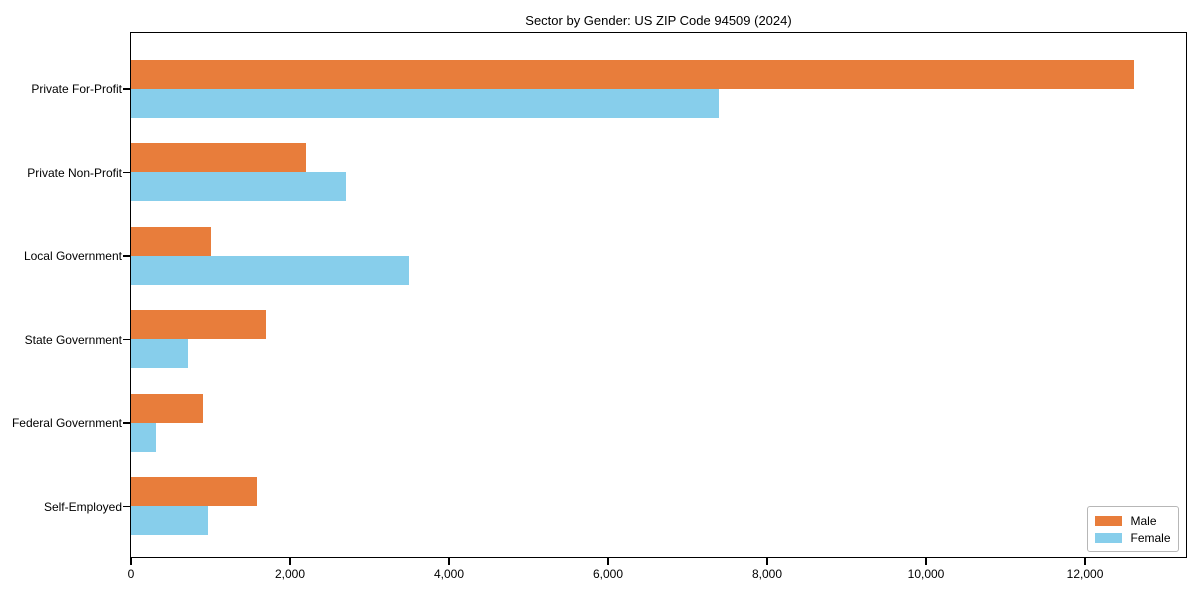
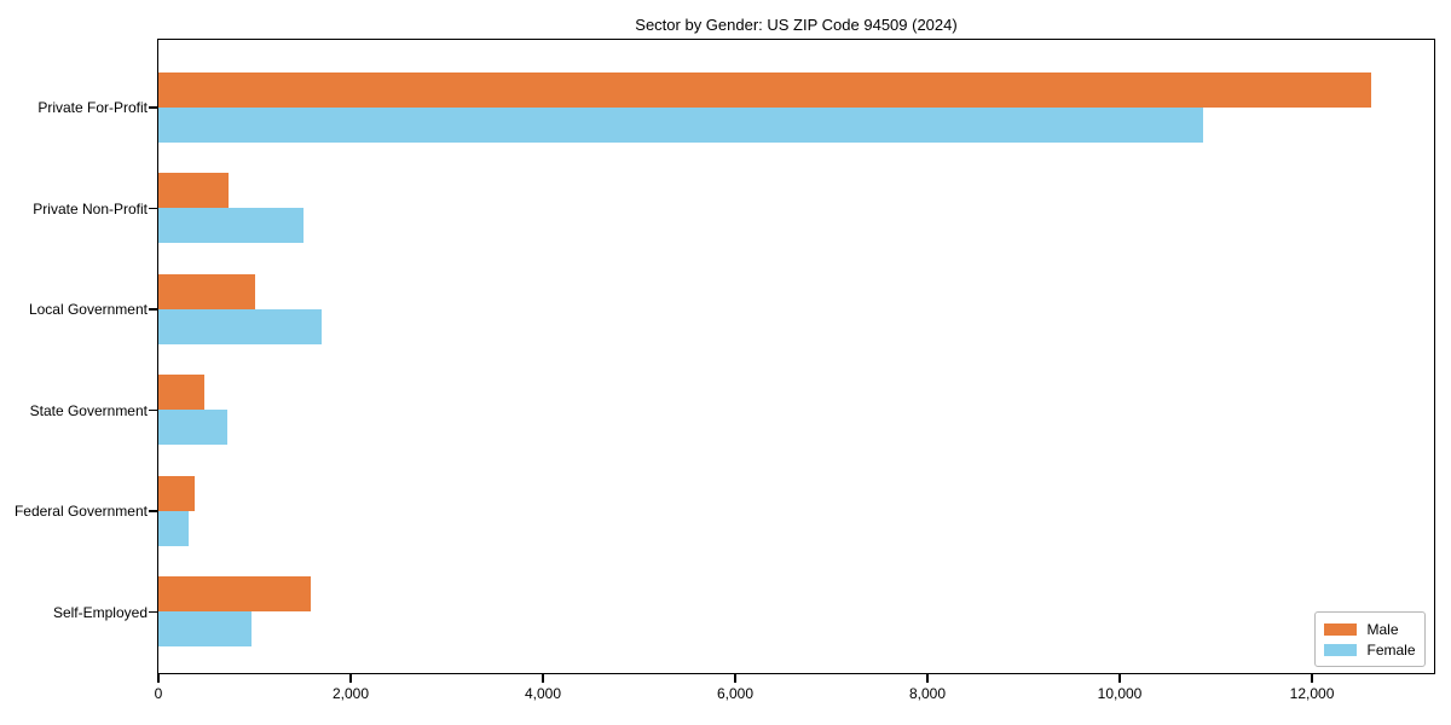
Female/Private For-Profit: 7400 -> 10900
Male/Private Non-Profit: 2200 -> 700
Female/Private Non-Profit: 2700 -> 1500
Female/Local Government: 3500 -> 1700
Male/State Government: 1700 -> 500
Male/Federal Government: 900 -> 400
